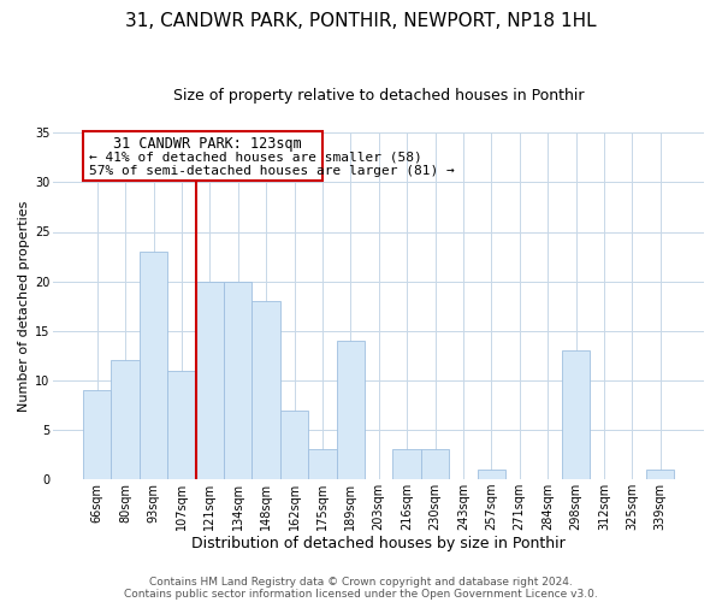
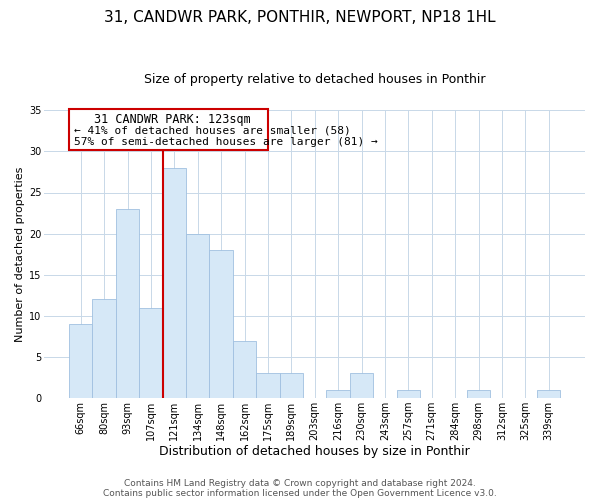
121sqm: 20 -> 28
189sqm: 14 -> 3
216sqm: 3 -> 1
298sqm: 13 -> 1
